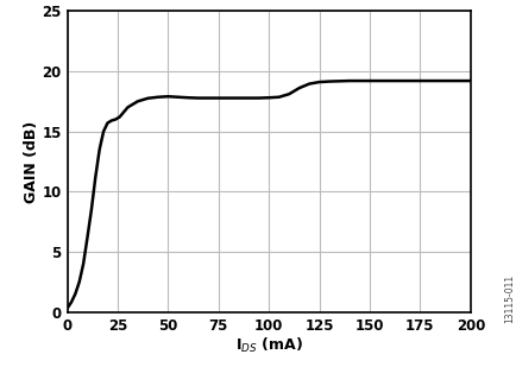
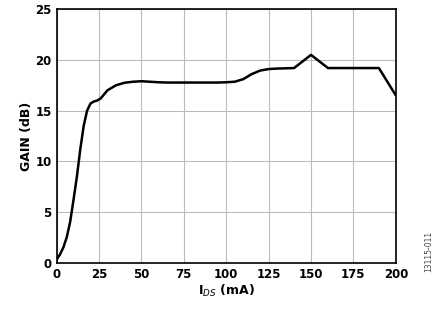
150: 19.2 -> 20.5
200: 19.2 -> 16.5
